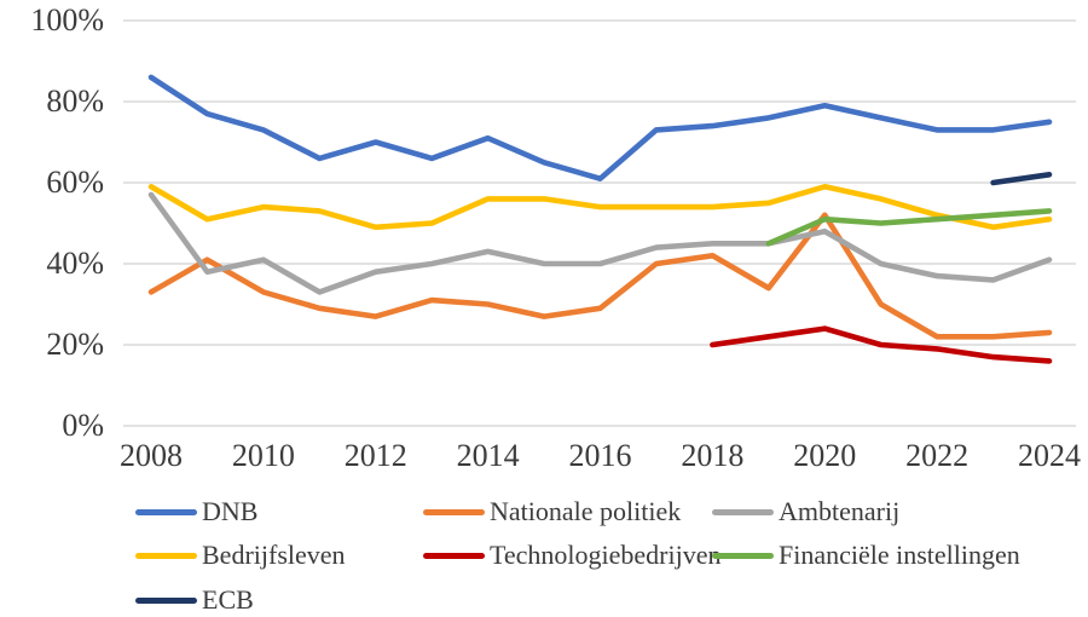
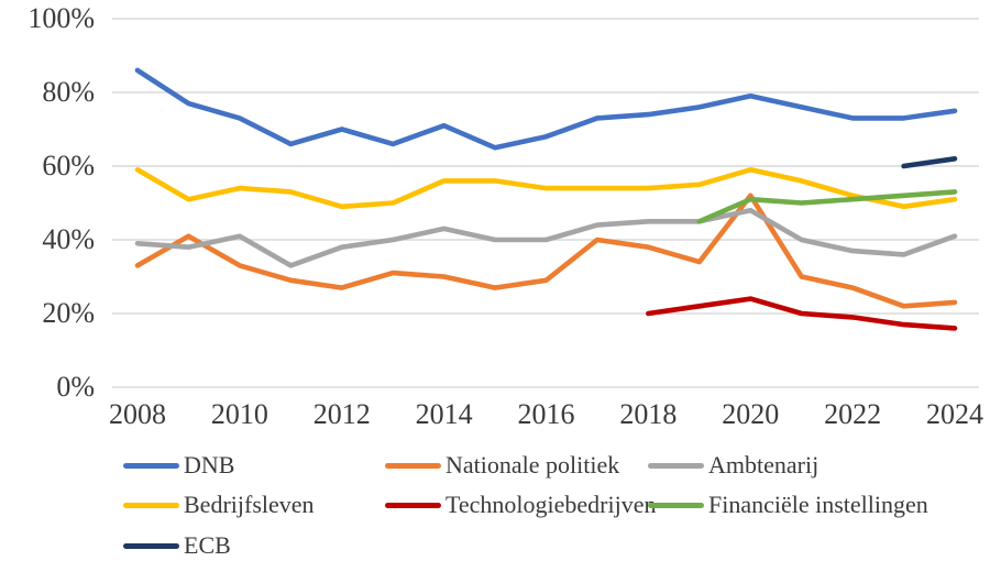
Ambtenarij/2008: 57% -> 39%
DNB/2016: 61% -> 68%
Nationale politiek/2018: 42% -> 38%
Nationale politiek/2022: 22% -> 27%
